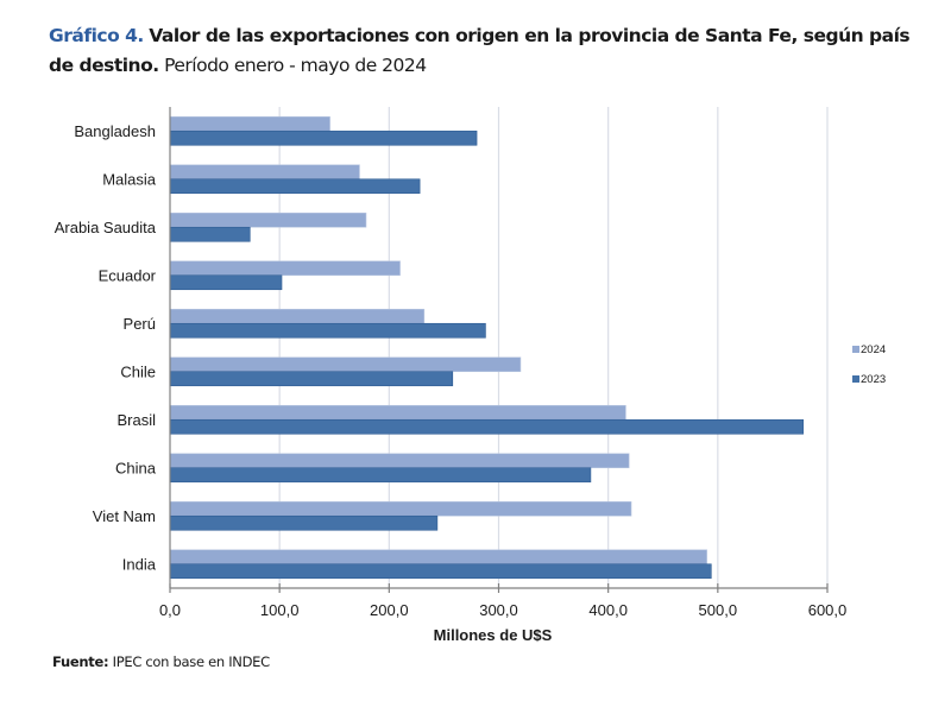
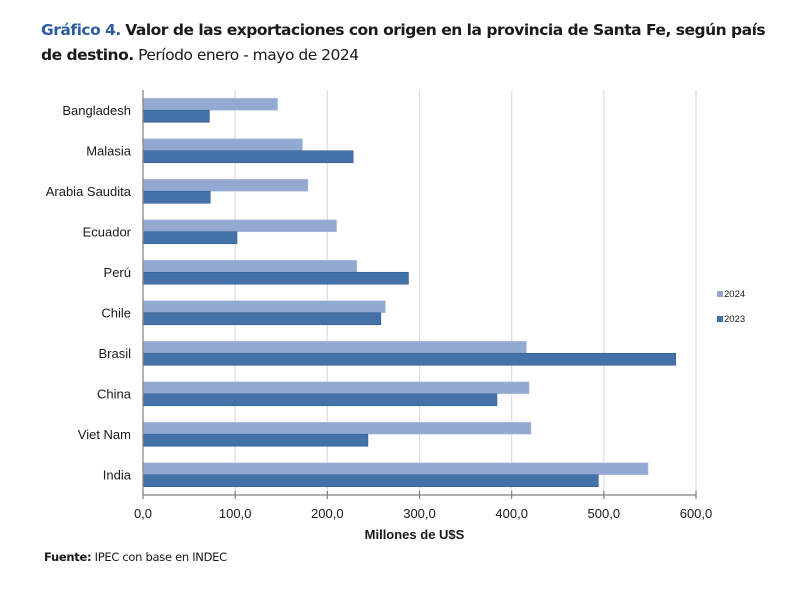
2023/Bangladesh: 280 -> 70
2024/Chile: 320 -> 260
2024/India: 490 -> 550
